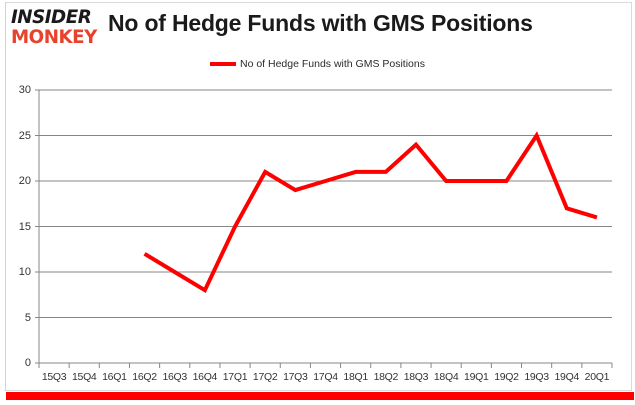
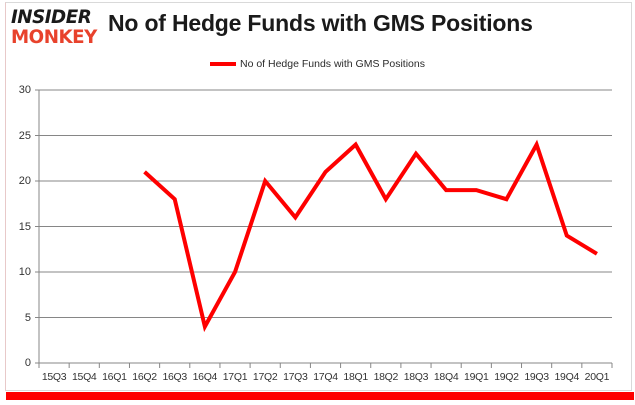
16Q2: 12 -> 21
16Q3: 10 -> 18
16Q4: 8 -> 4
17Q1: 15 -> 10
17Q2: 21 -> 20
17Q3: 19 -> 16
17Q4: 20 -> 21
18Q1: 21 -> 24
18Q2: 21 -> 18
18Q3: 24 -> 23
18Q4: 20 -> 19
19Q1: 20 -> 19
19Q2: 20 -> 18
19Q3: 25 -> 24
19Q4: 17 -> 14
20Q1: 16 -> 12
